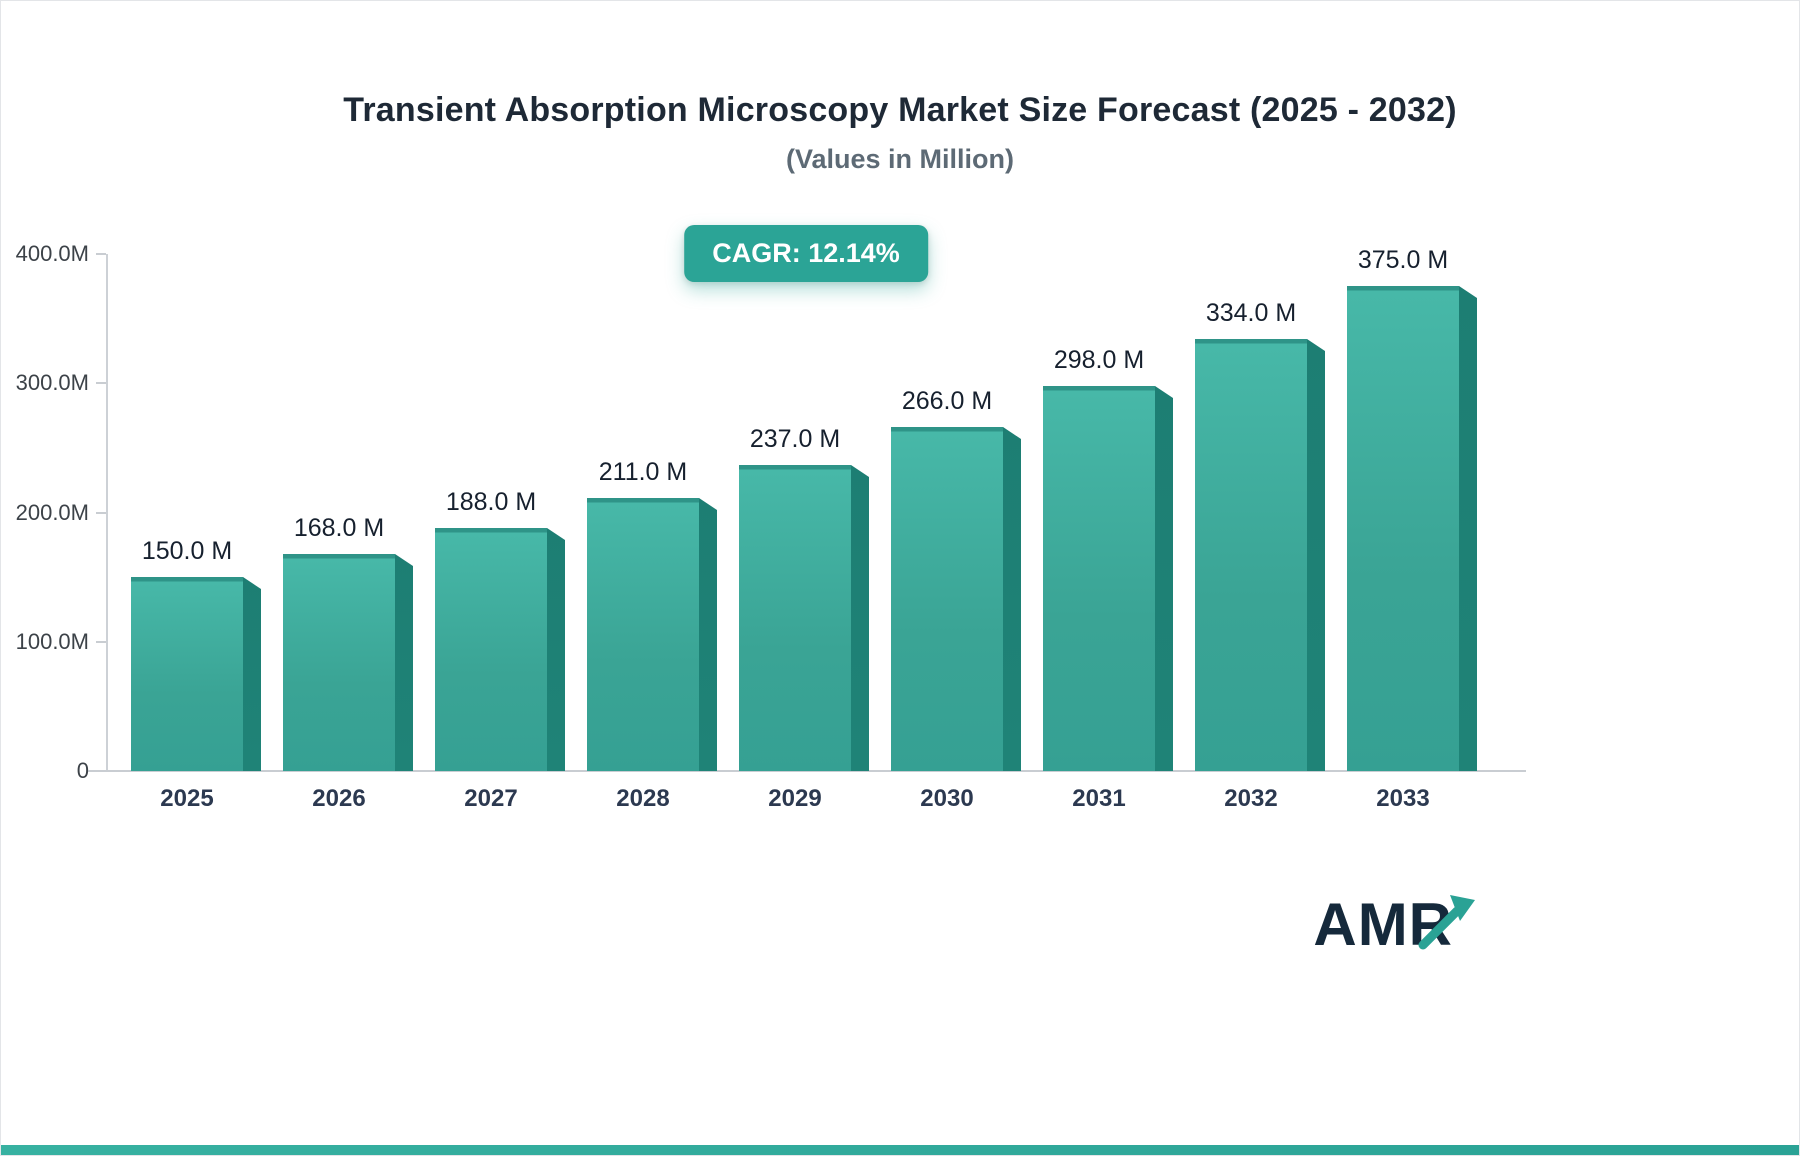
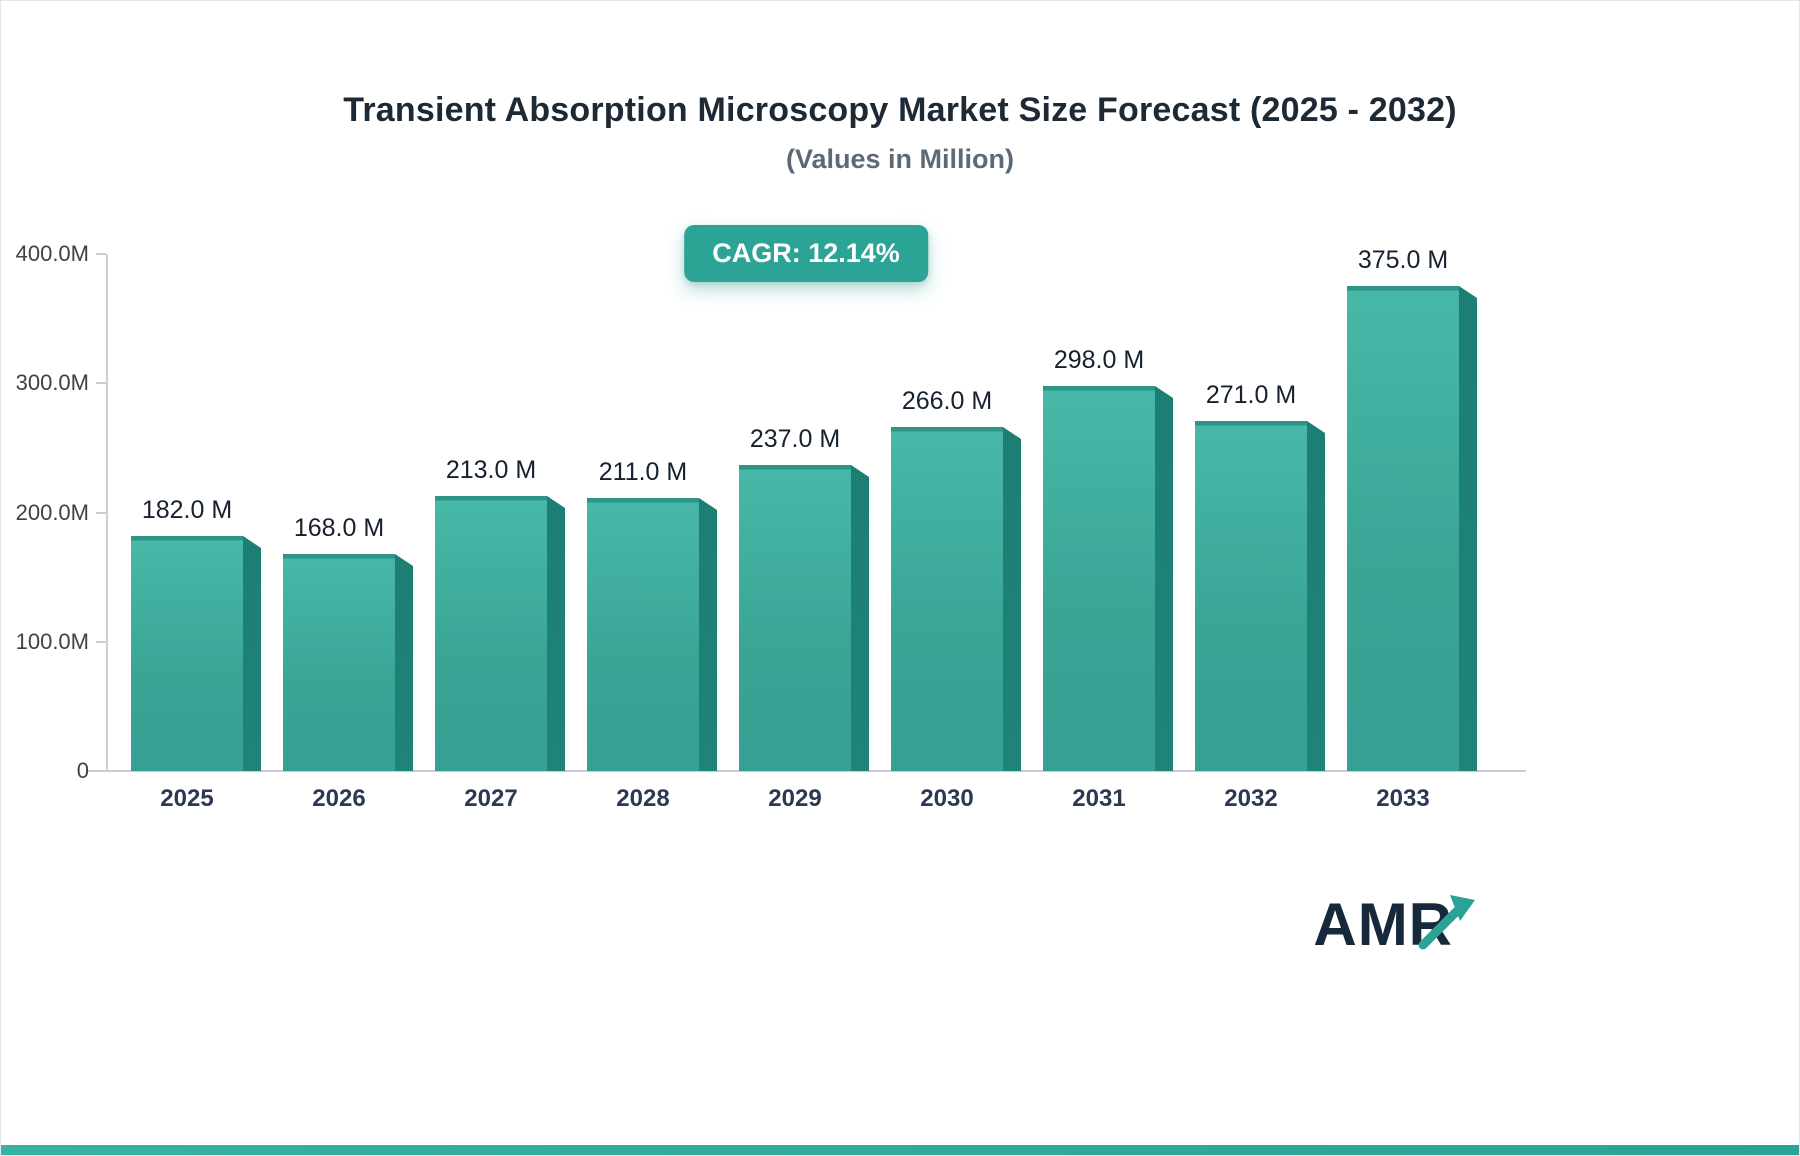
2025: 150.0 -> 182.0
2027: 188.0 -> 213.0
2032: 334.0 -> 271.0
